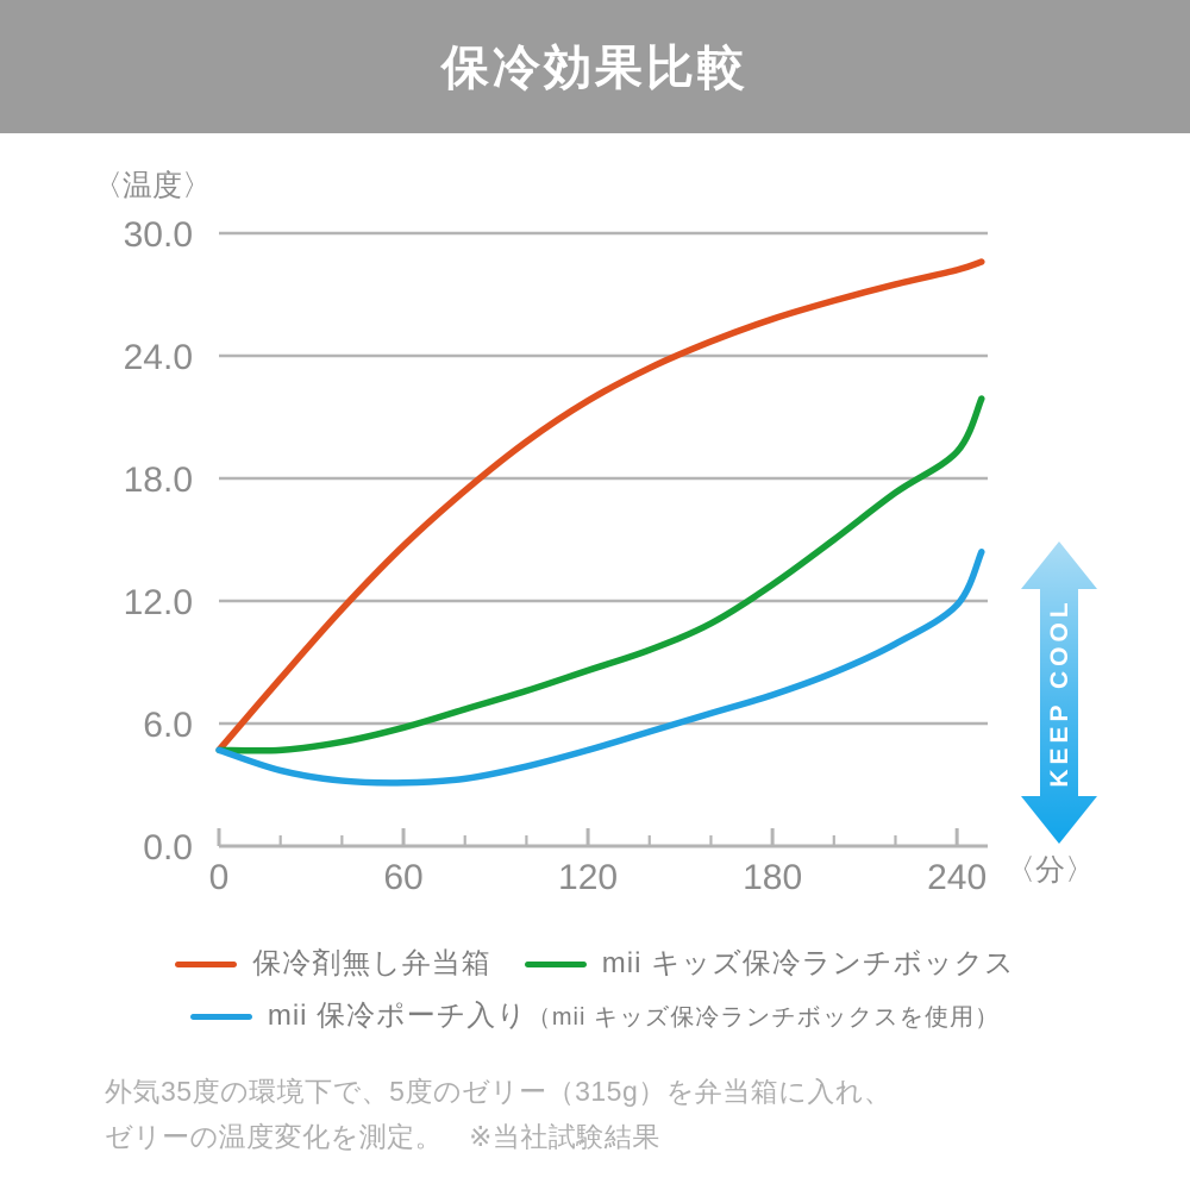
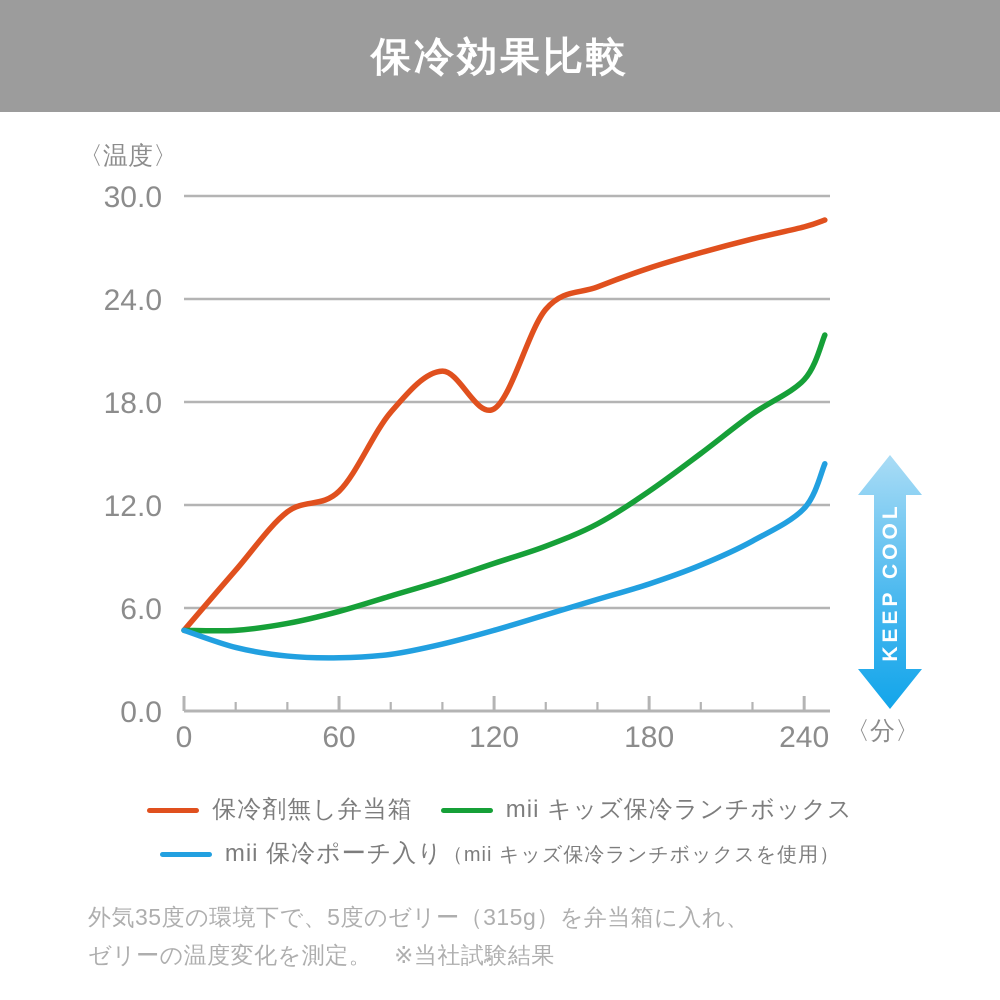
保冷剤無し弁当箱/60: 14.7 -> 12.8
保冷剤無し弁当箱/120: 21.8 -> 17.6
